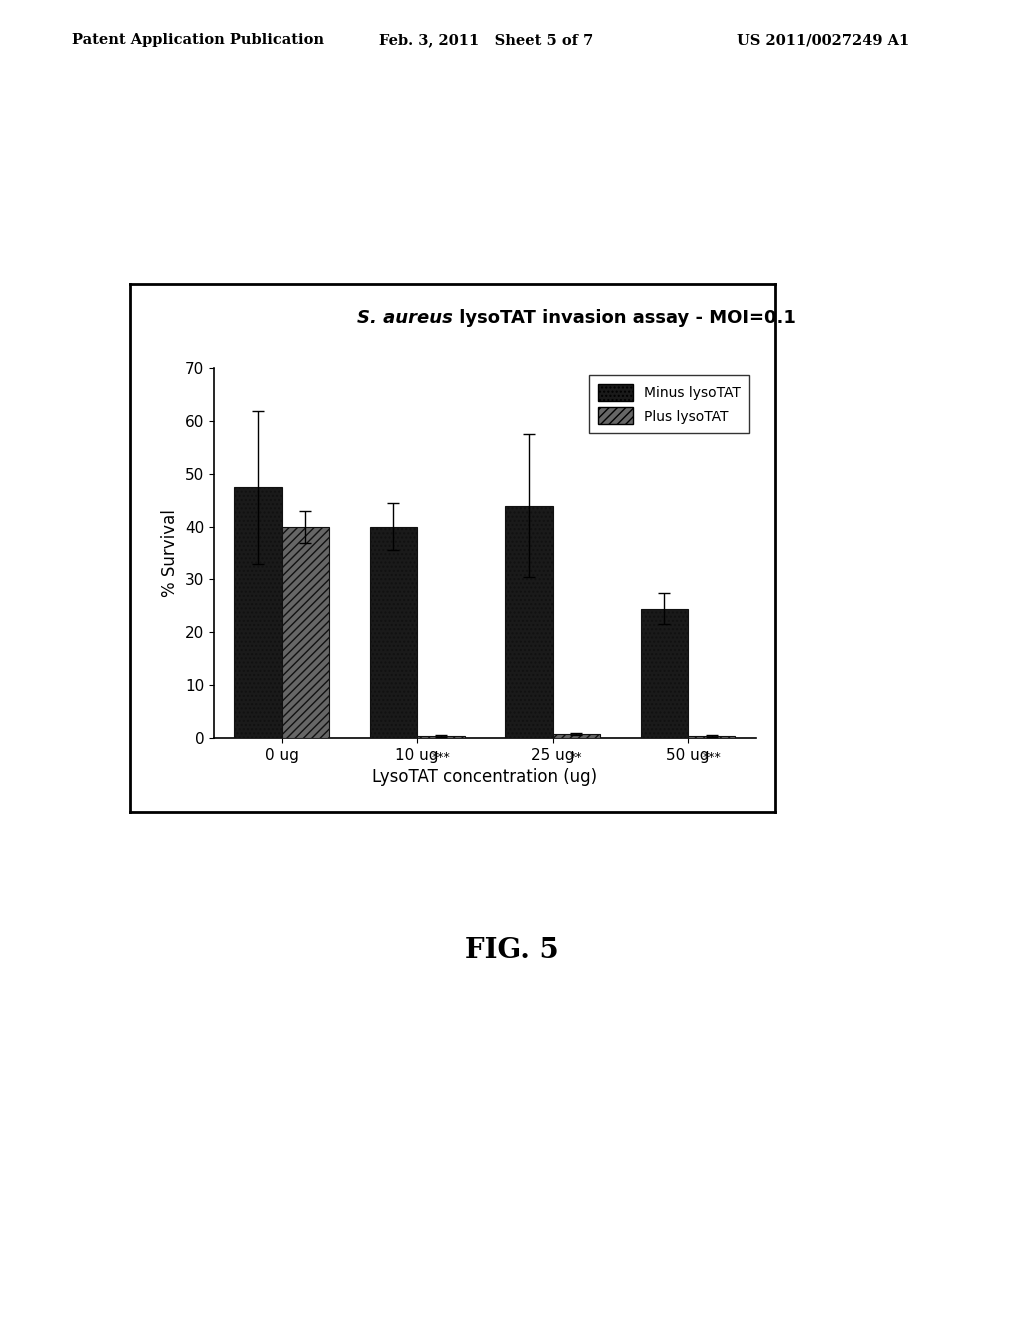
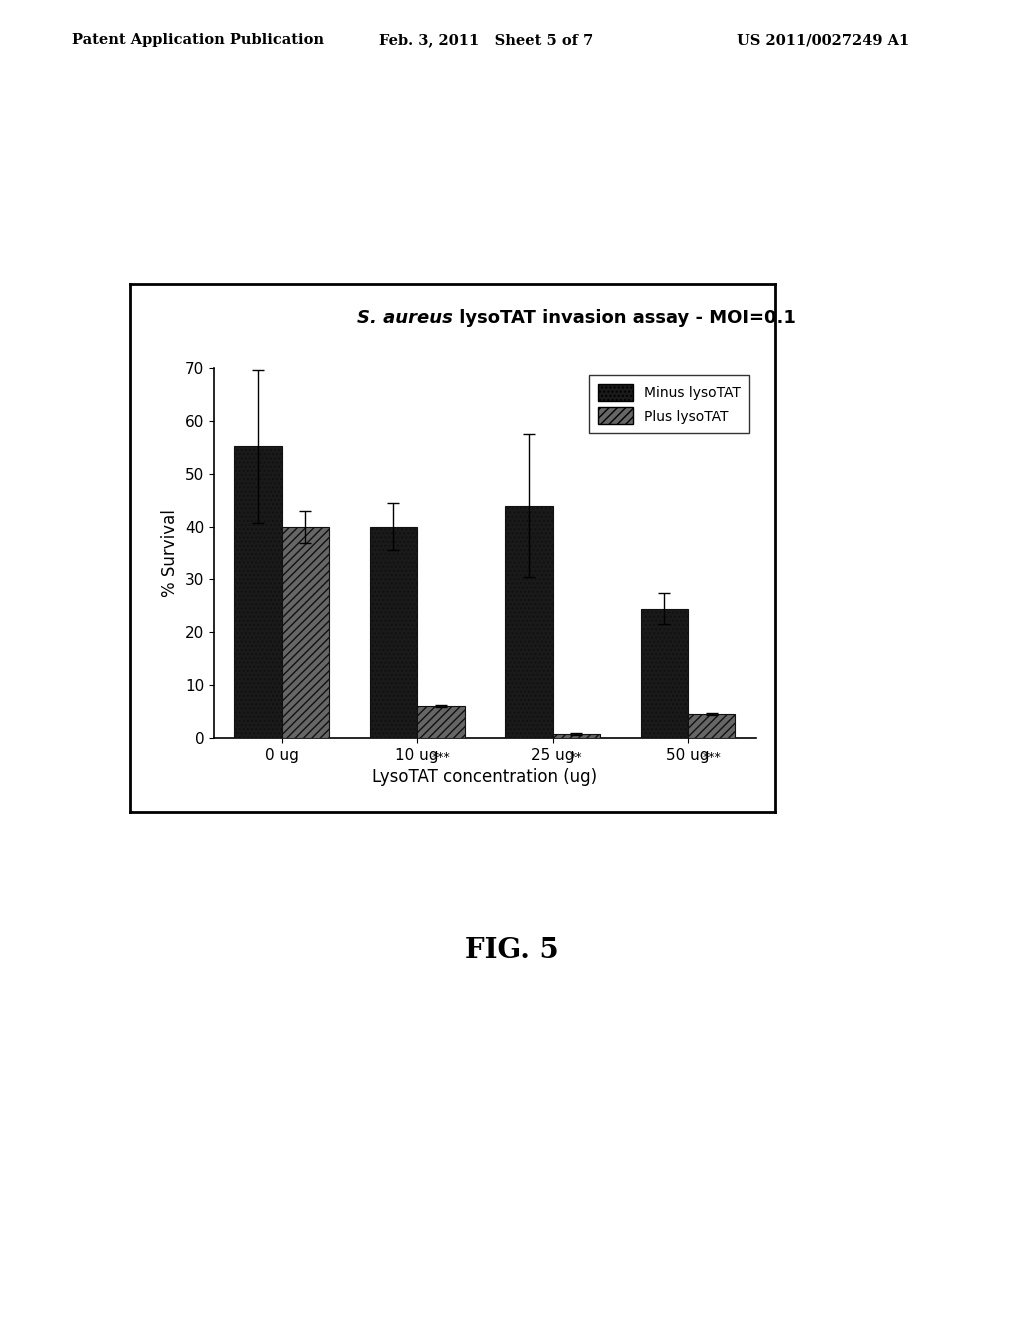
Minus lysoTAT/0 ug: 47.5 -> 55.2
Plus lysoTAT/10 ug: 0.4 -> 6.0
Plus lysoTAT/50 ug: 0.4 -> 4.6
